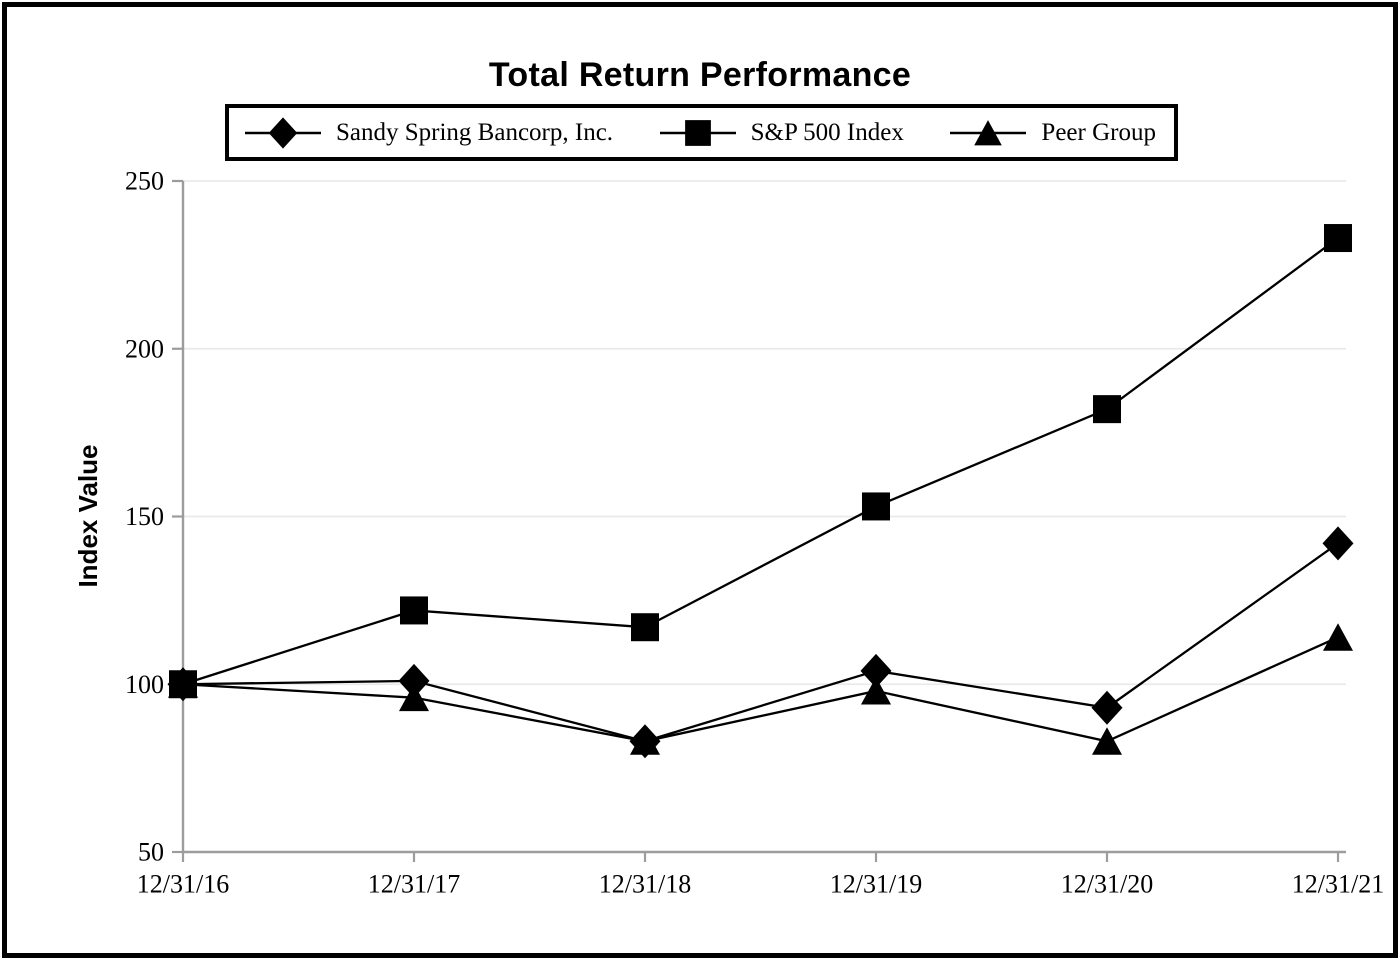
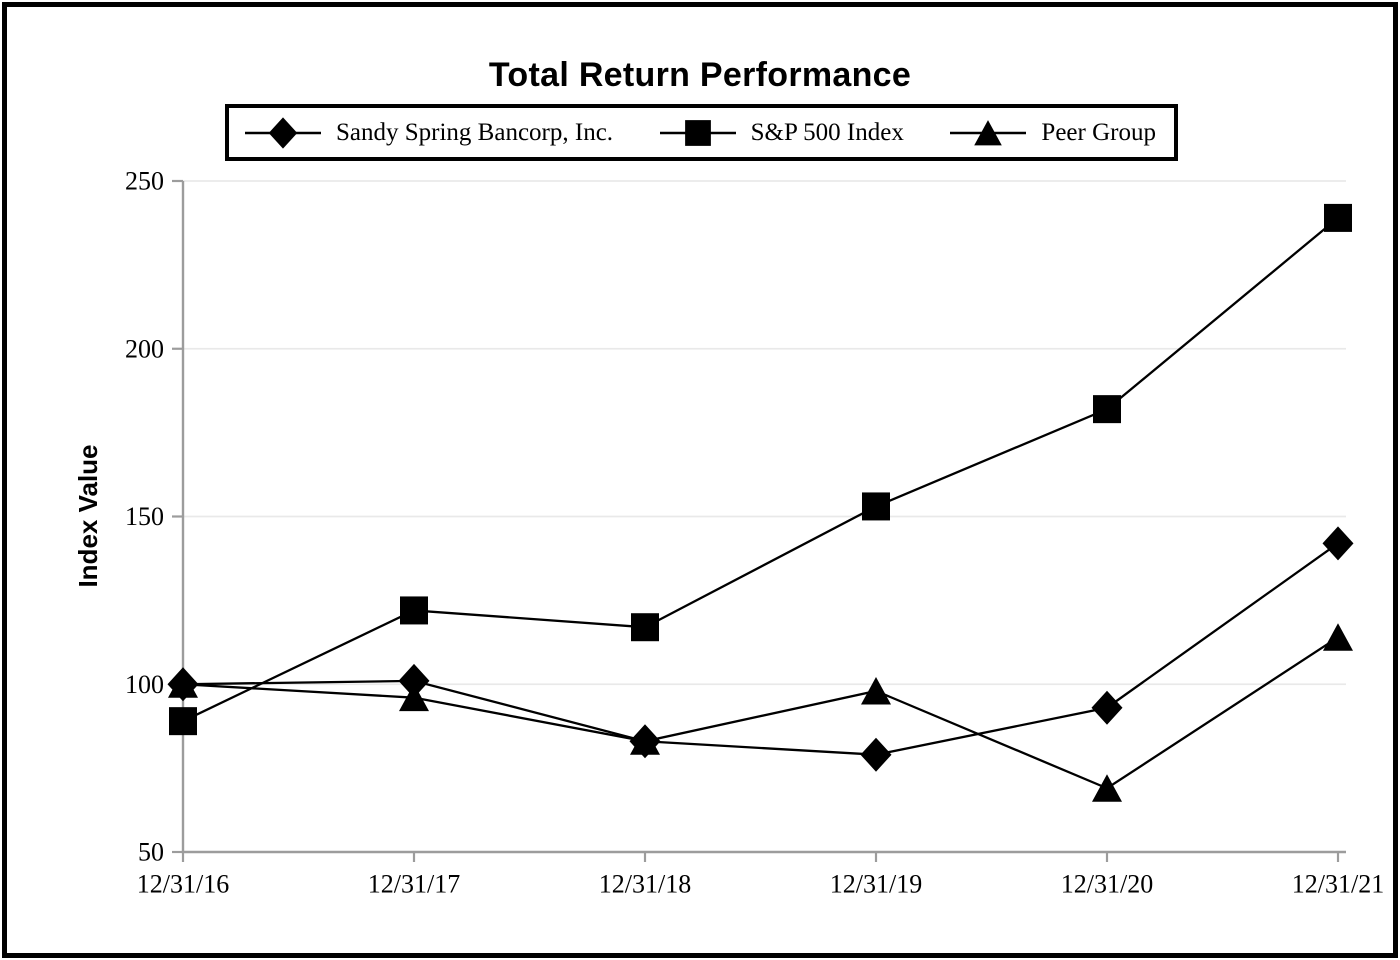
S&P 500 Index/12/31/16: 100 -> 89
Sandy Spring Bancorp, Inc./12/31/19: 104 -> 79
Peer Group/12/31/20: 83 -> 69
S&P 500 Index/12/31/21: 233 -> 239
